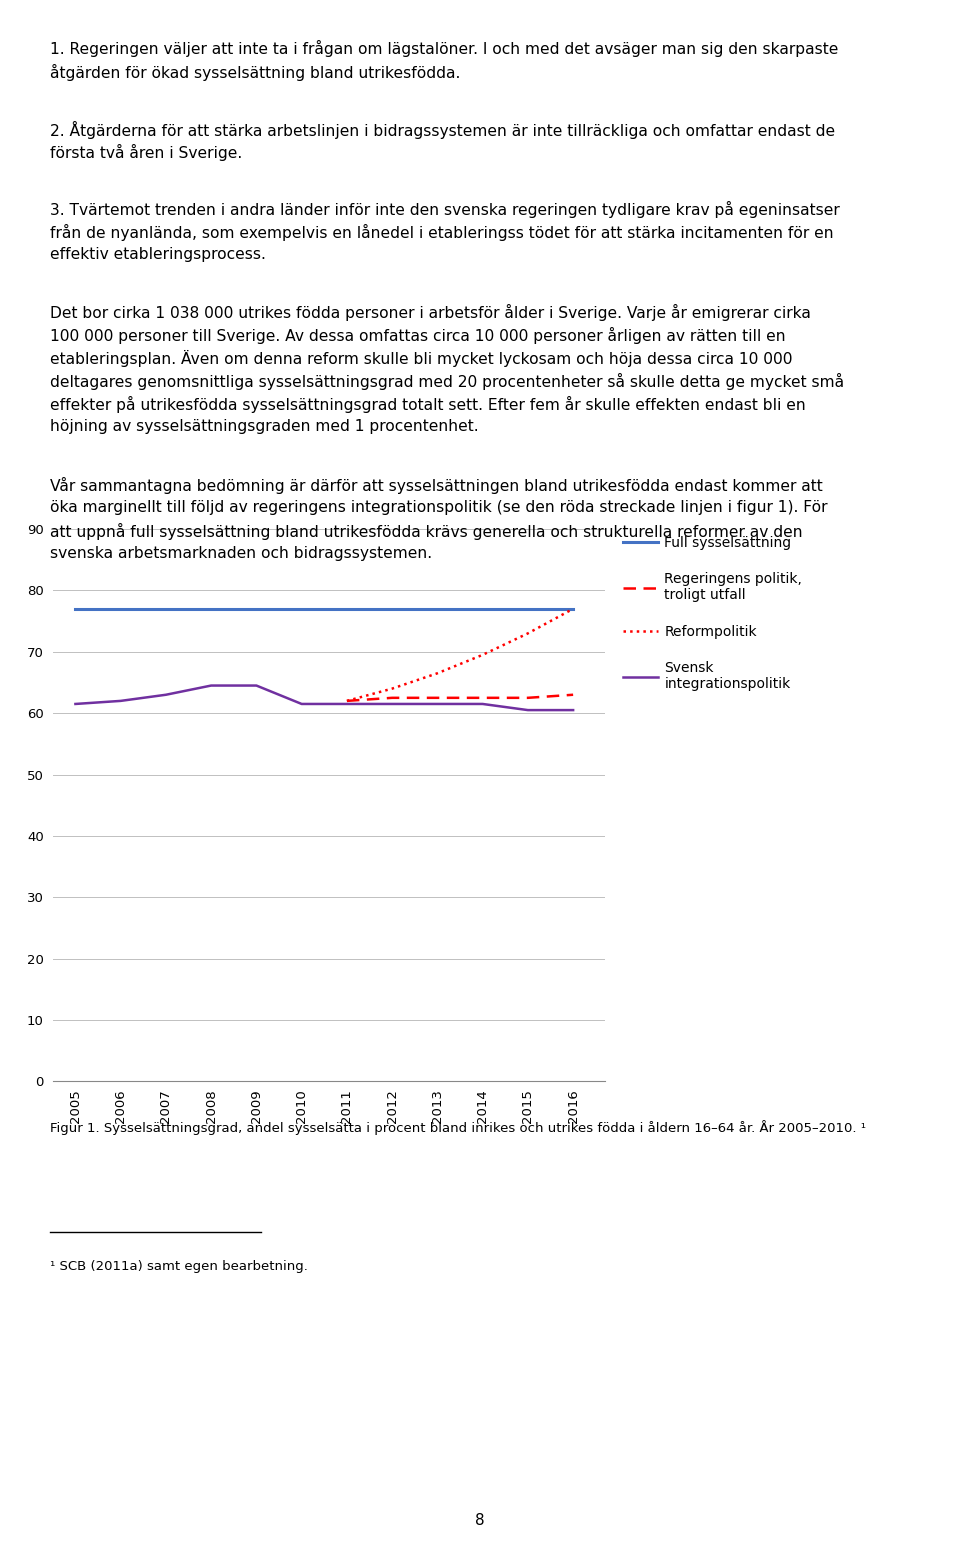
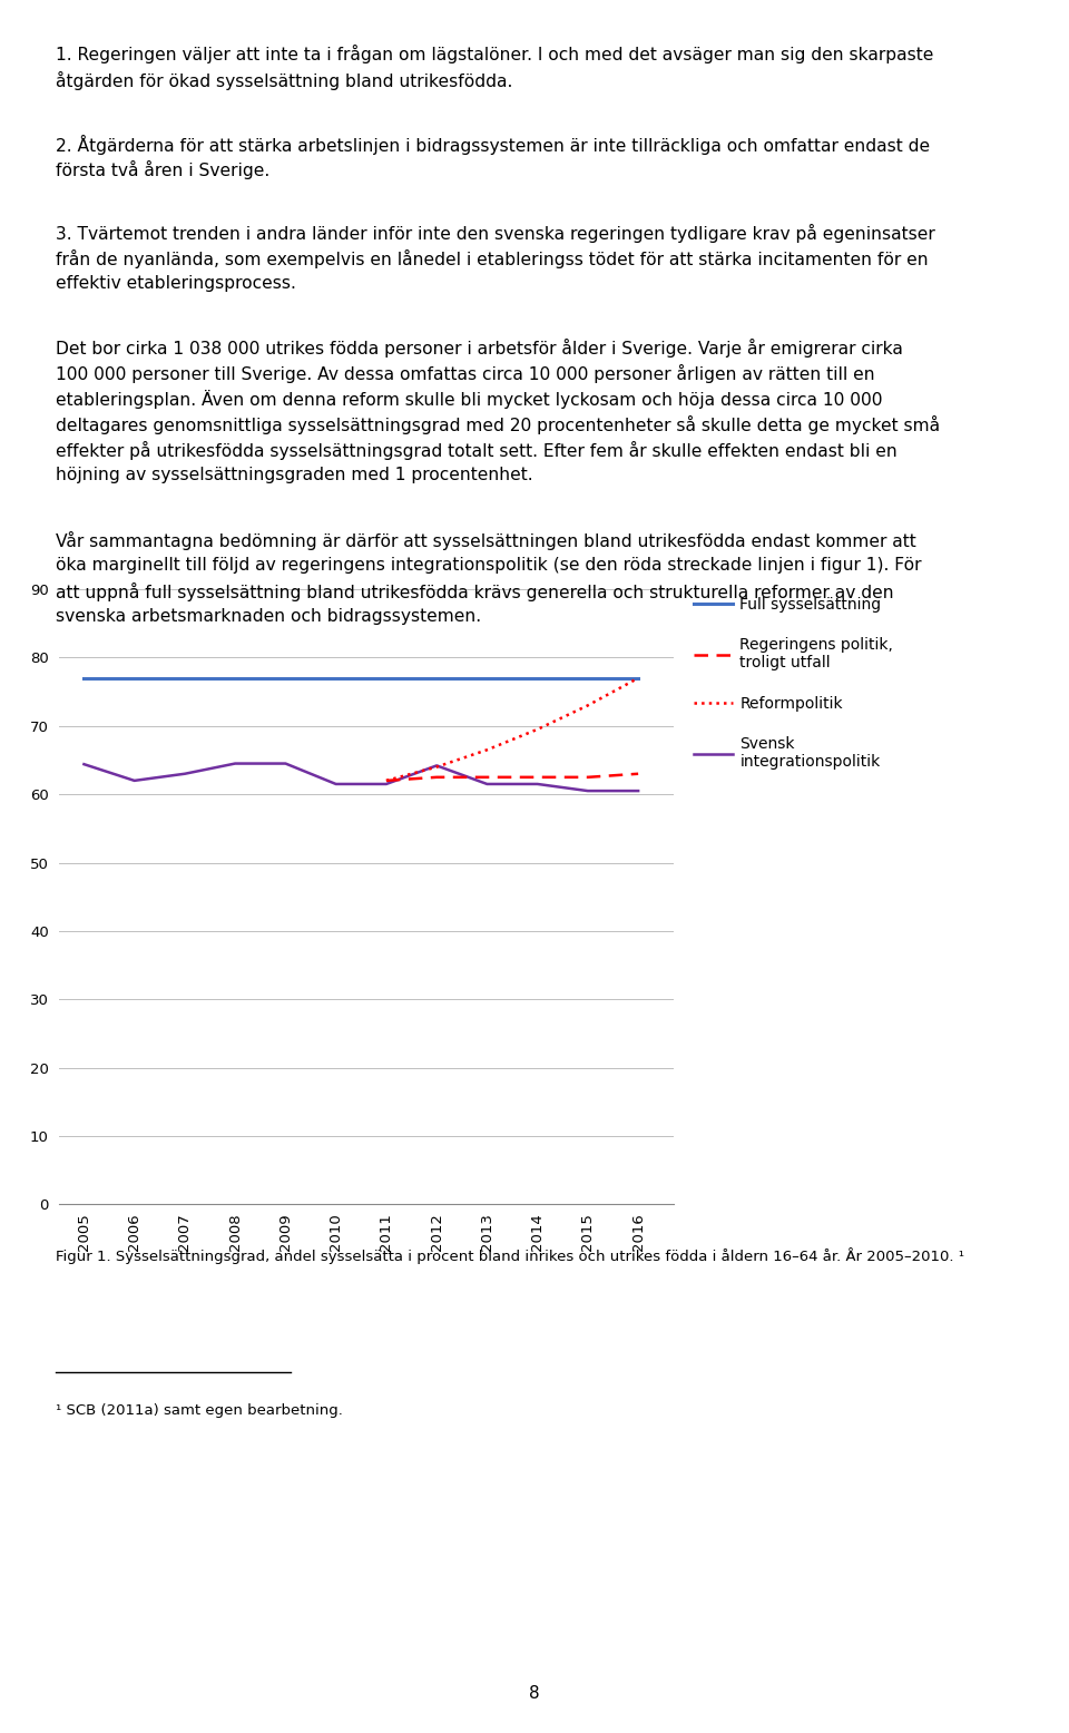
Svensk integrationspolitik/2005: 61.5 -> 64.4
Svensk integrationspolitik/2012: 61.5 -> 64.2
